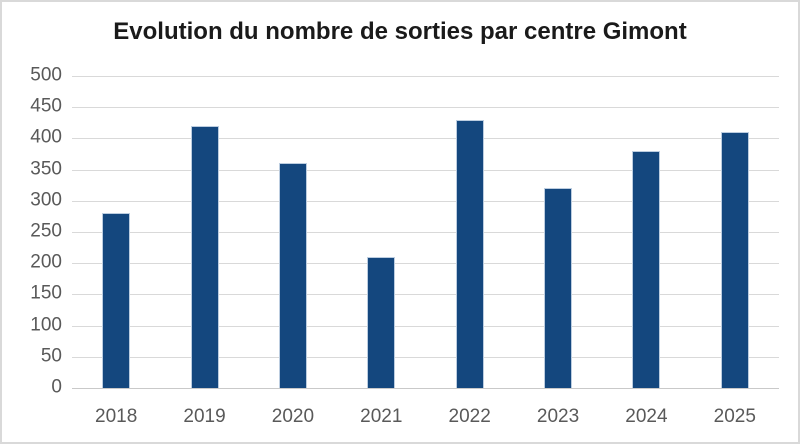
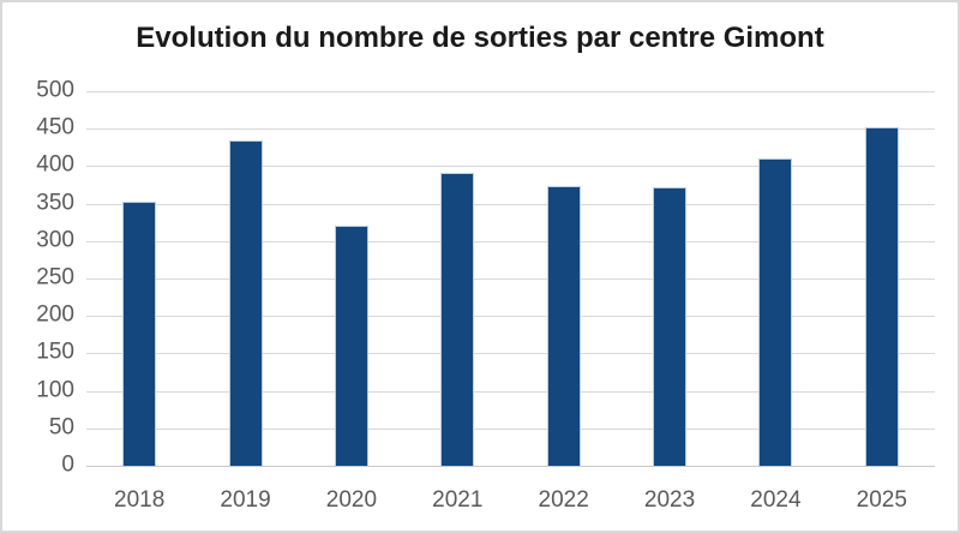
2018: 280 -> 350
2019: 420 -> 440
2020: 360 -> 320
2021: 210 -> 390
2022: 430 -> 370
2023: 320 -> 370
2024: 380 -> 410
2025: 410 -> 450
